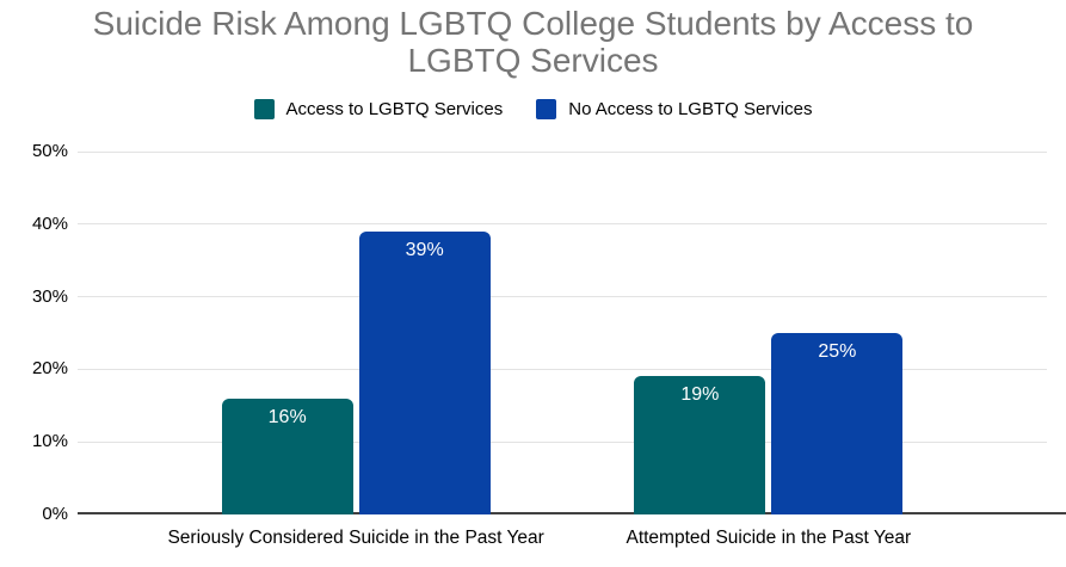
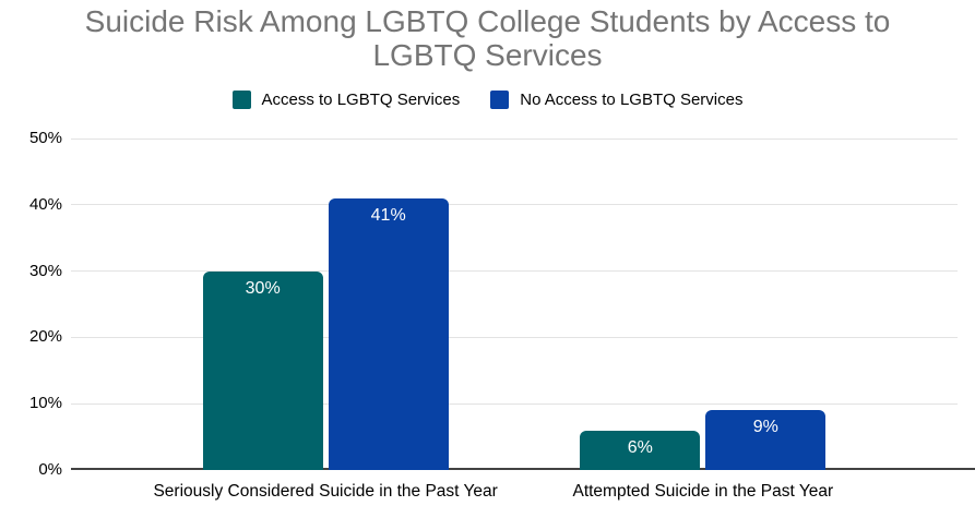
Access to LGBTQ Services/Seriously Considered Suicide in the Past Year: 16% -> 30%
No Access to LGBTQ Services/Seriously Considered Suicide in the Past Year: 39% -> 41%
Access to LGBTQ Services/Attempted Suicide in the Past Year: 19% -> 6%
No Access to LGBTQ Services/Attempted Suicide in the Past Year: 25% -> 9%
